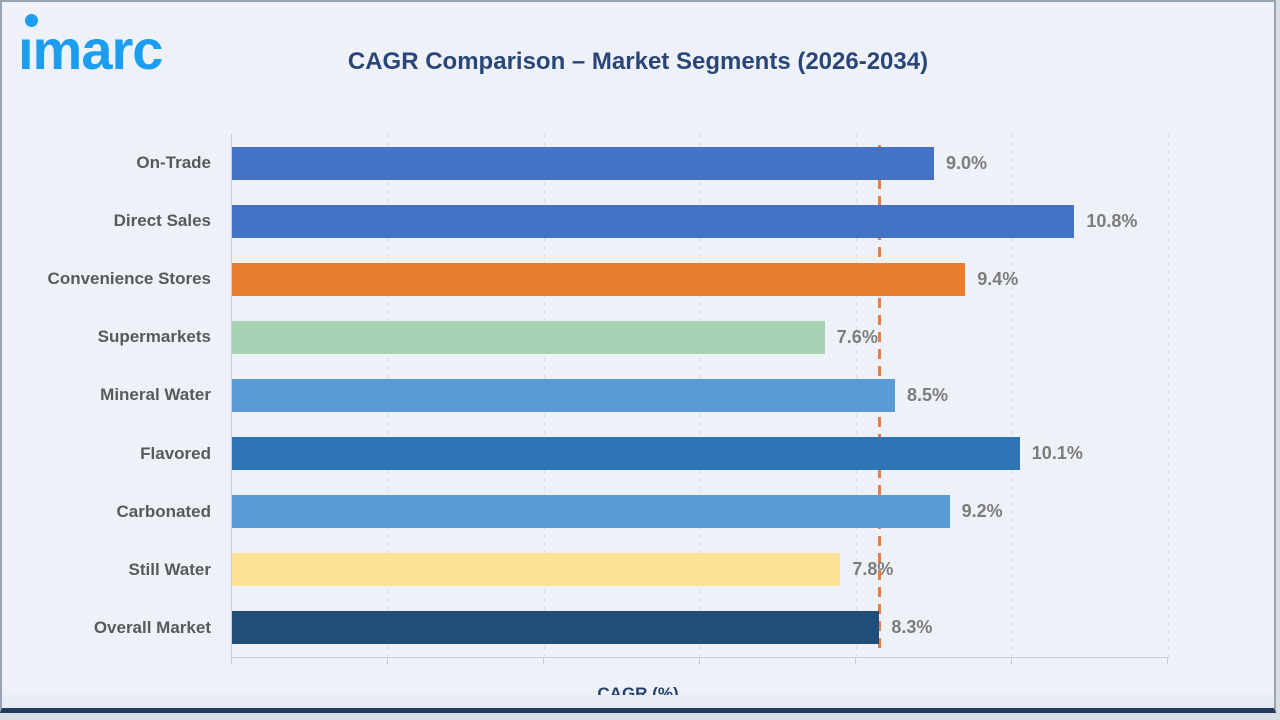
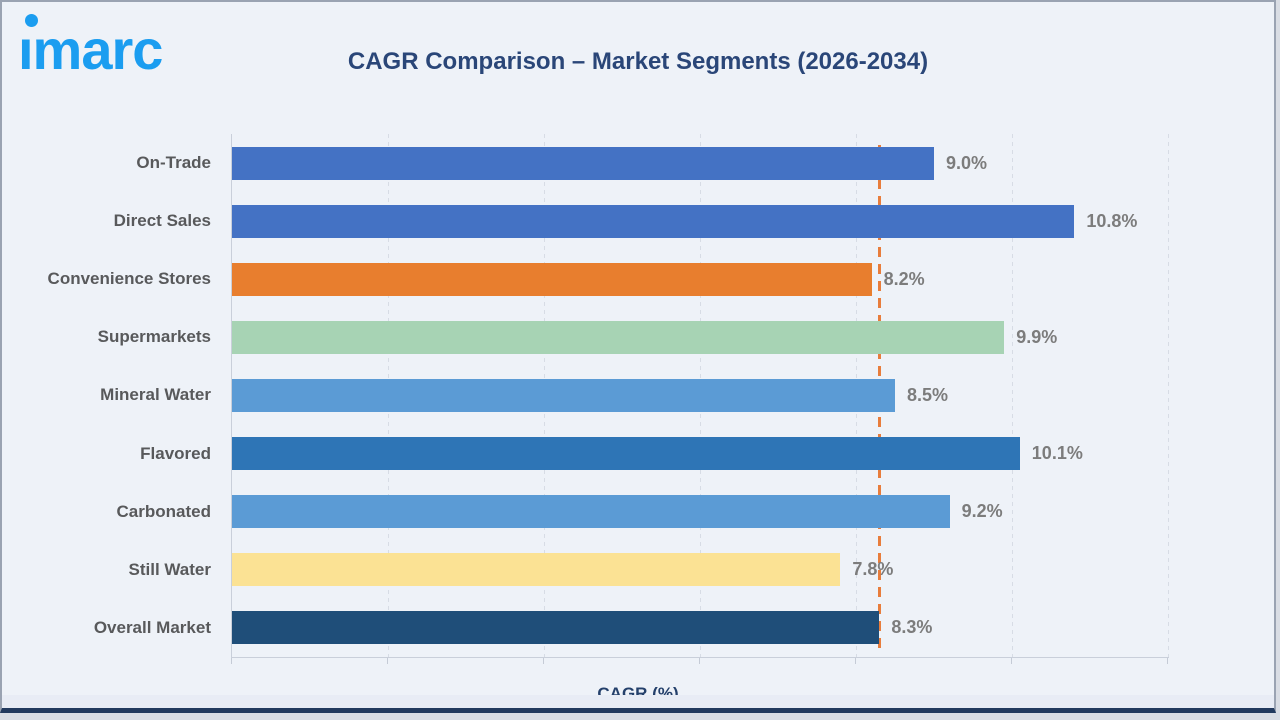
Convenience Stores: 9.4% -> 8.2%
Supermarkets: 7.6% -> 9.9%
